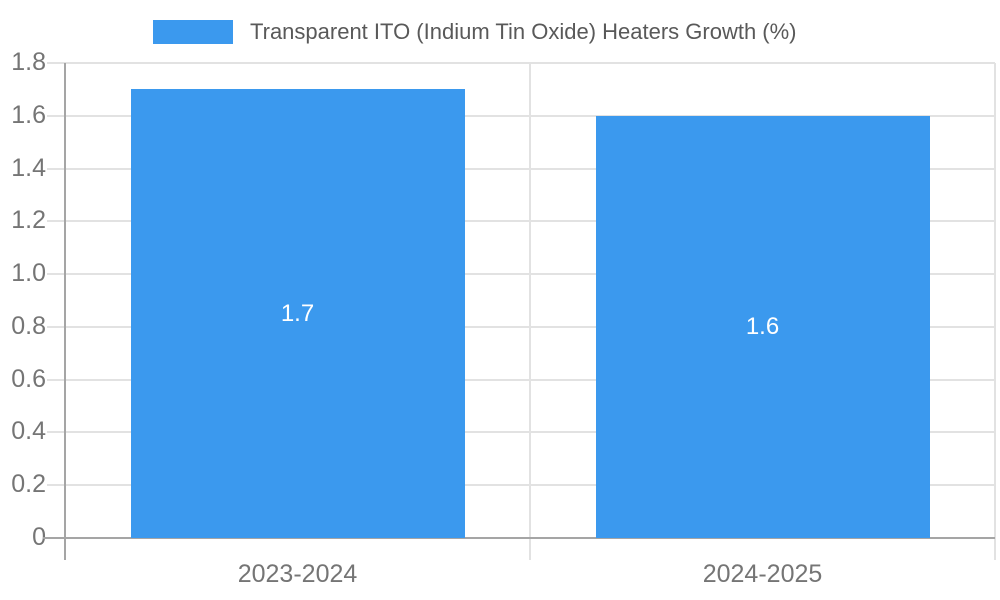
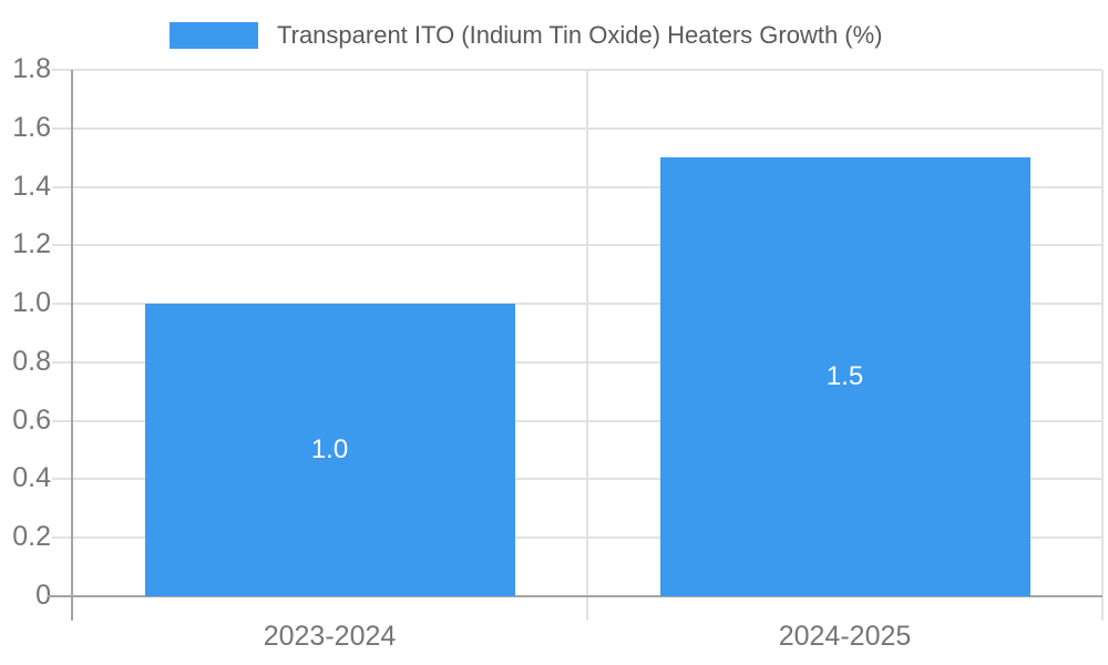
2023-2024: 1.7 -> 1.0
2024-2025: 1.6 -> 1.5
